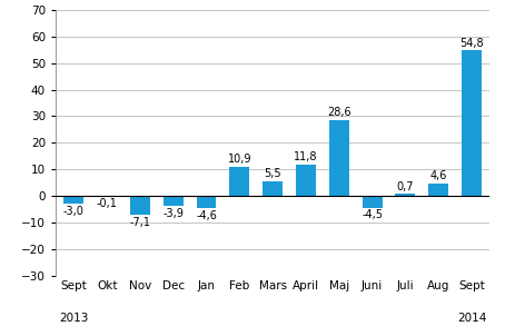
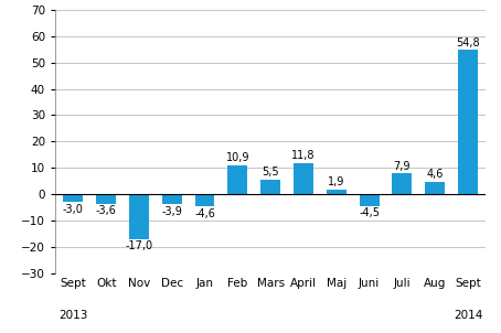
Okt: -0,1 -> -3,6
Nov: -7,1 -> -17,0
Maj: 28,6 -> 1,9
Juli: 0,7 -> 7,9
